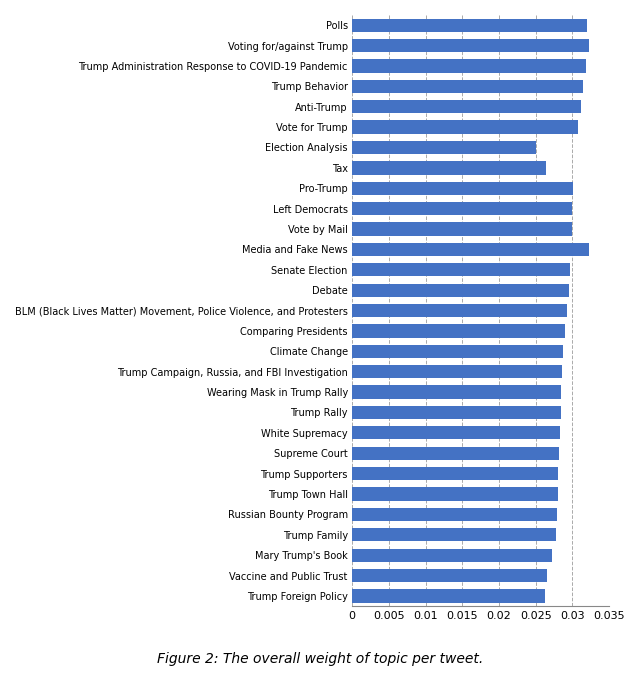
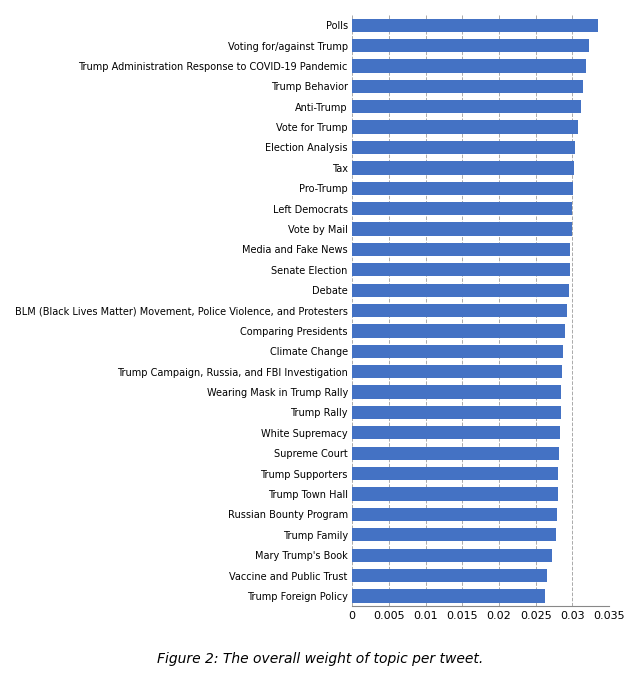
Polls: 0.0320 -> 0.0335
Election Analysis: 0.0250 -> 0.0303
Tax: 0.0264 -> 0.0302
Media and Fake News: 0.0322 -> 0.0297
